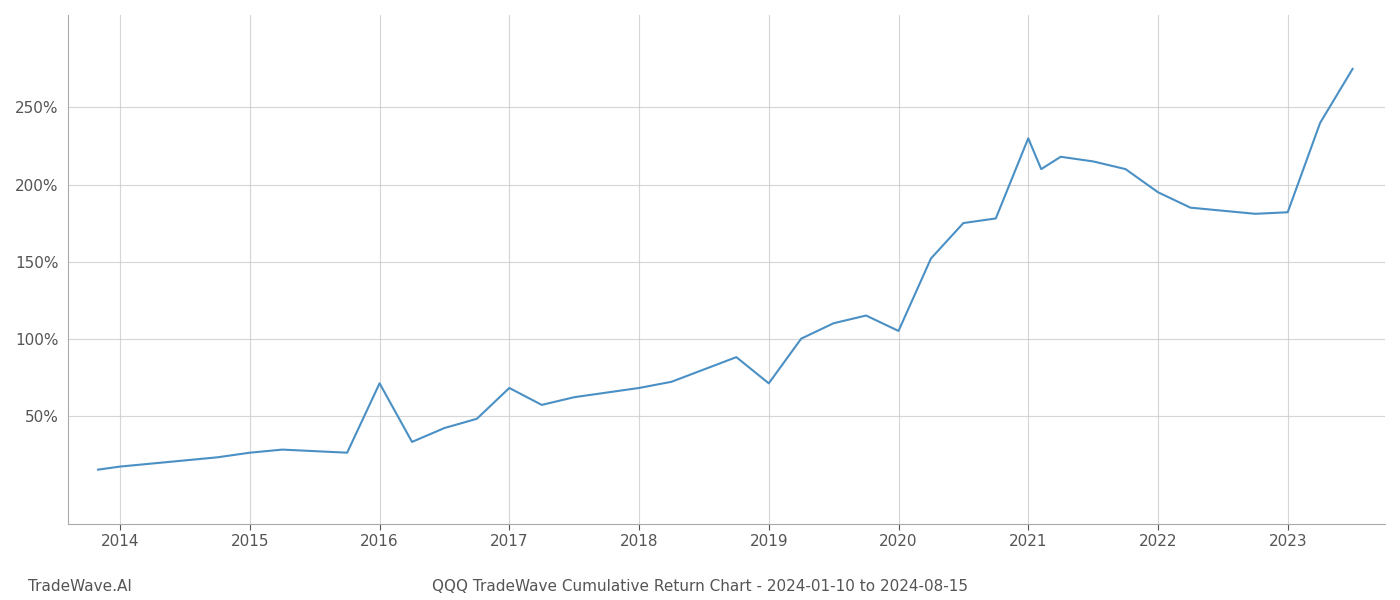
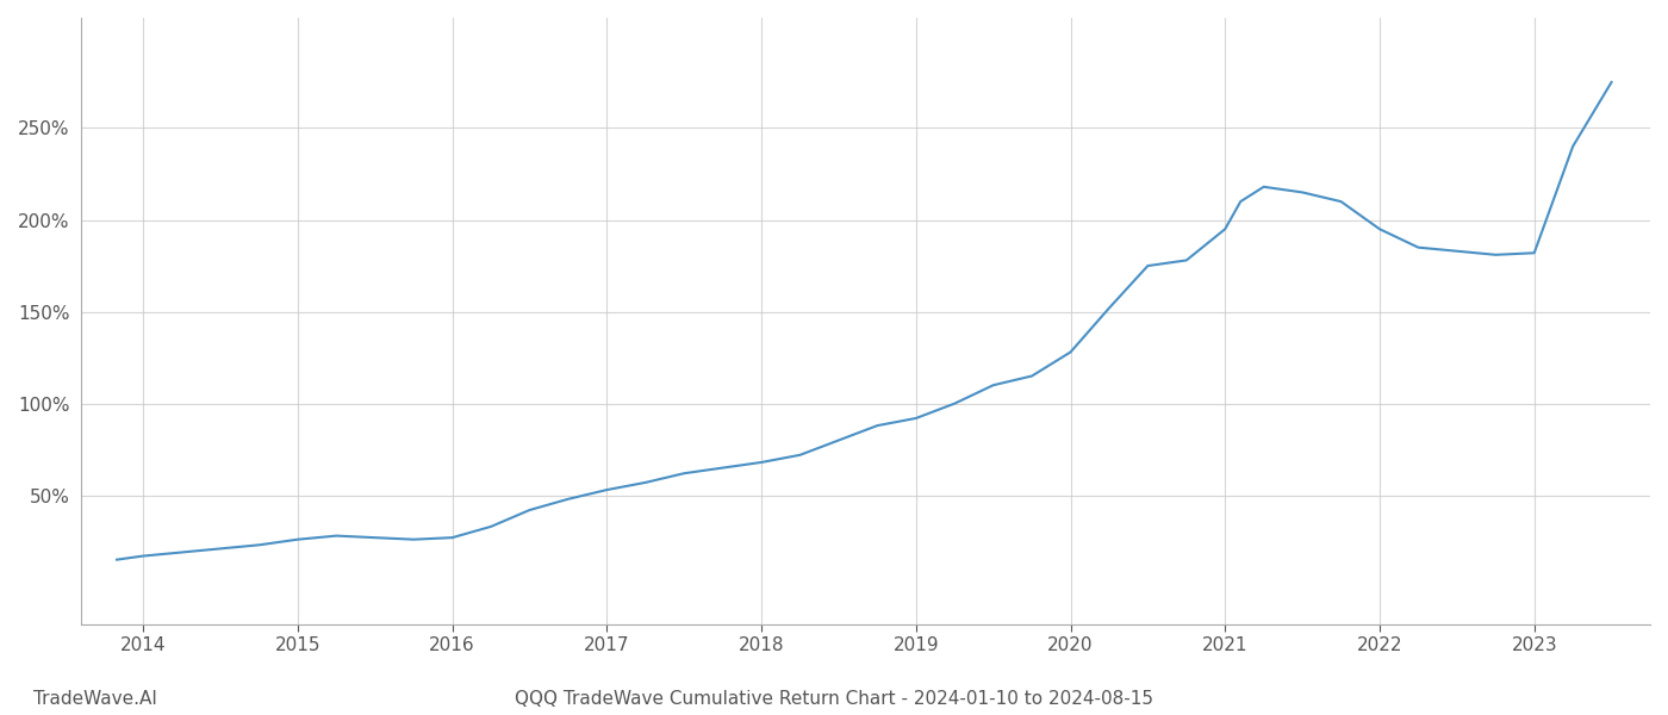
2016: 71% -> 27%
2017: 68% -> 53%
2019: 71% -> 92%
2020: 105% -> 128%
2021: 230% -> 195%
